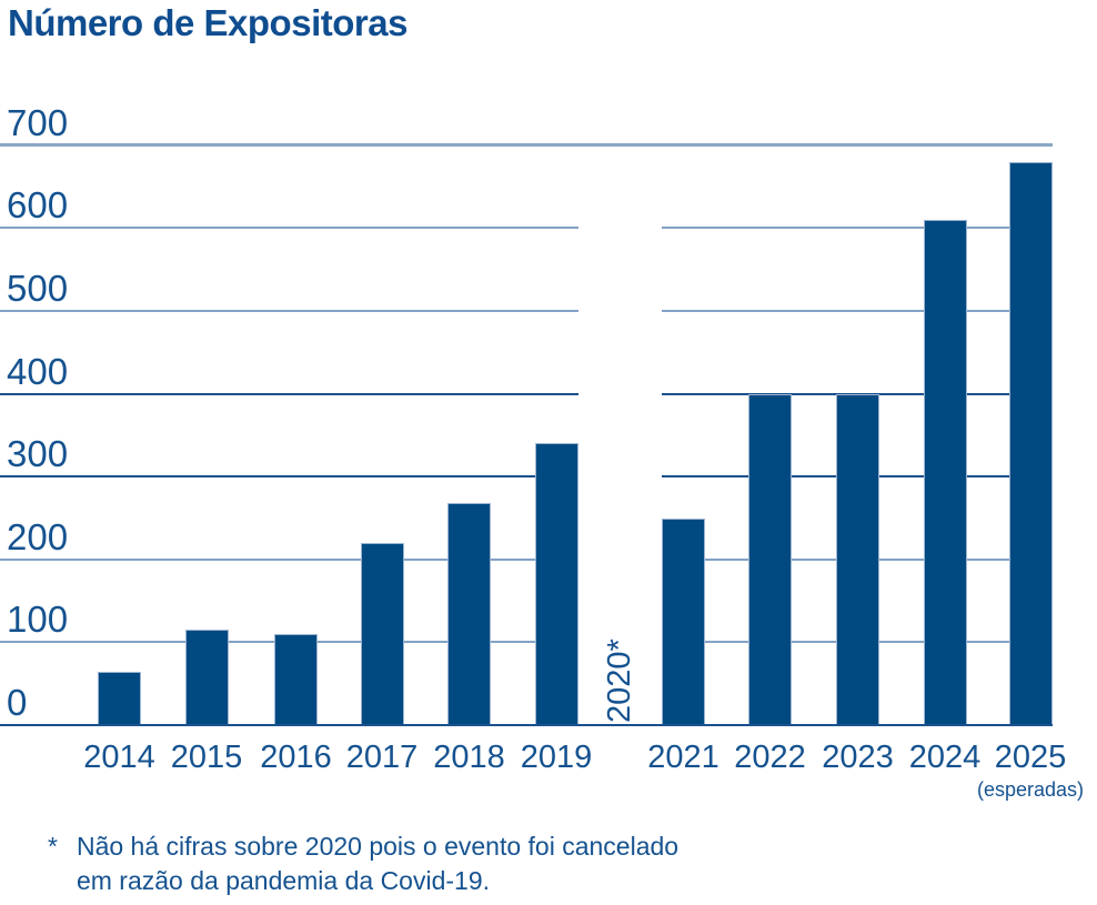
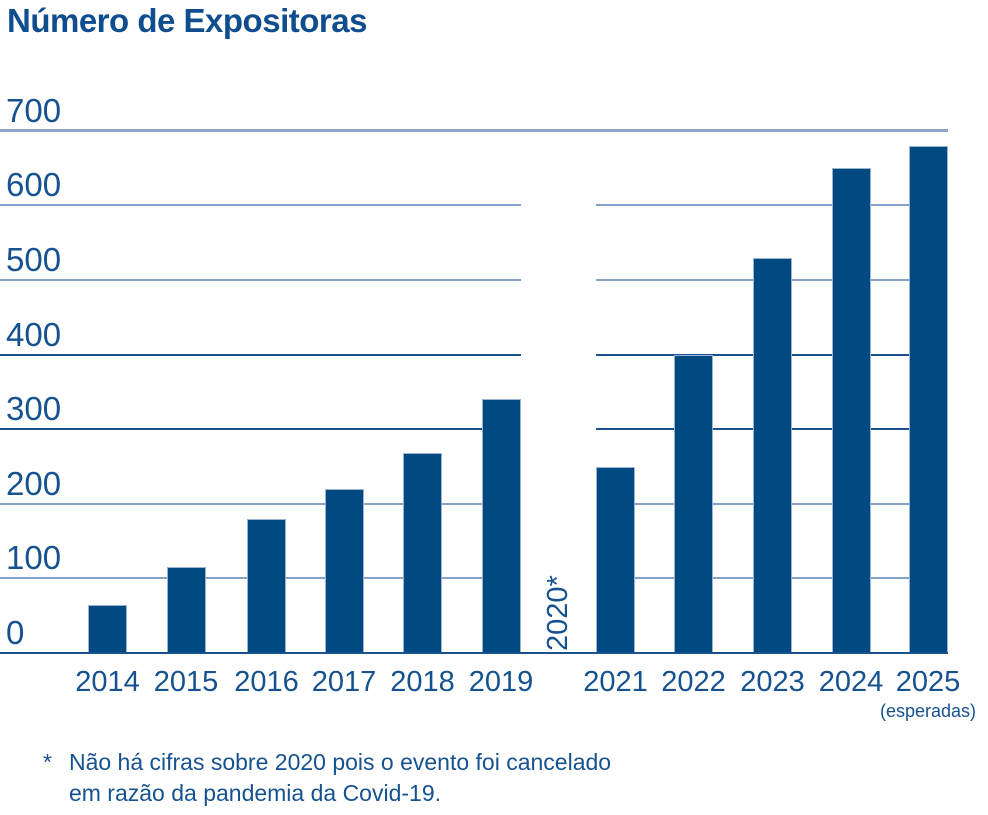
2016: 110 -> 180
2023: 400 -> 530
2024: 610 -> 650
